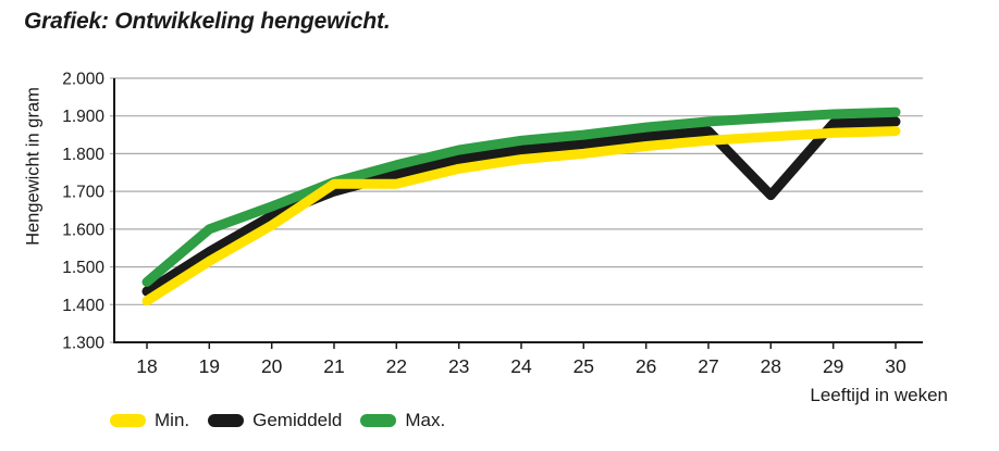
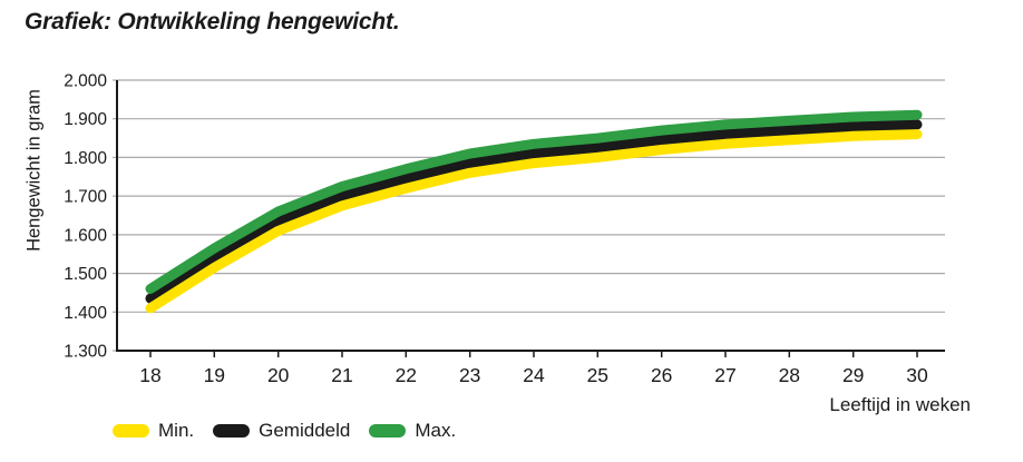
Max./19: 1600 -> 1560
Min./21: 1720 -> 1680
Gemiddeld/28: 1690 -> 1870
